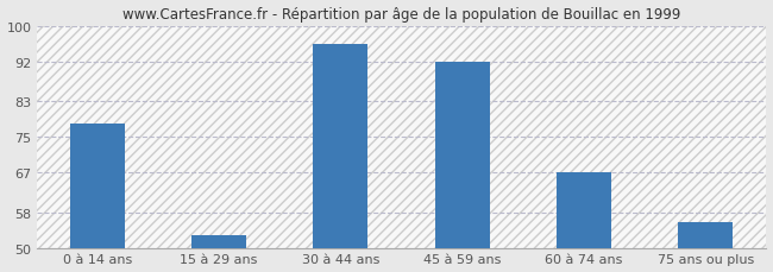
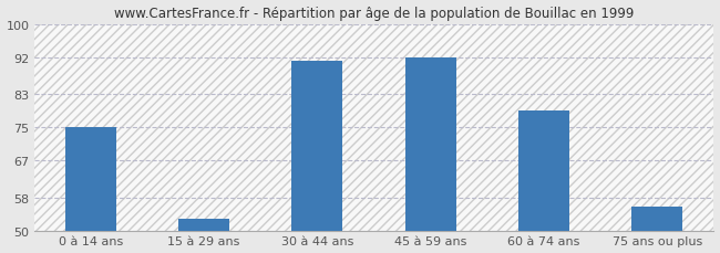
0 à 14 ans: 78 -> 75
30 à 44 ans: 96 -> 91
60 à 74 ans: 67 -> 79
